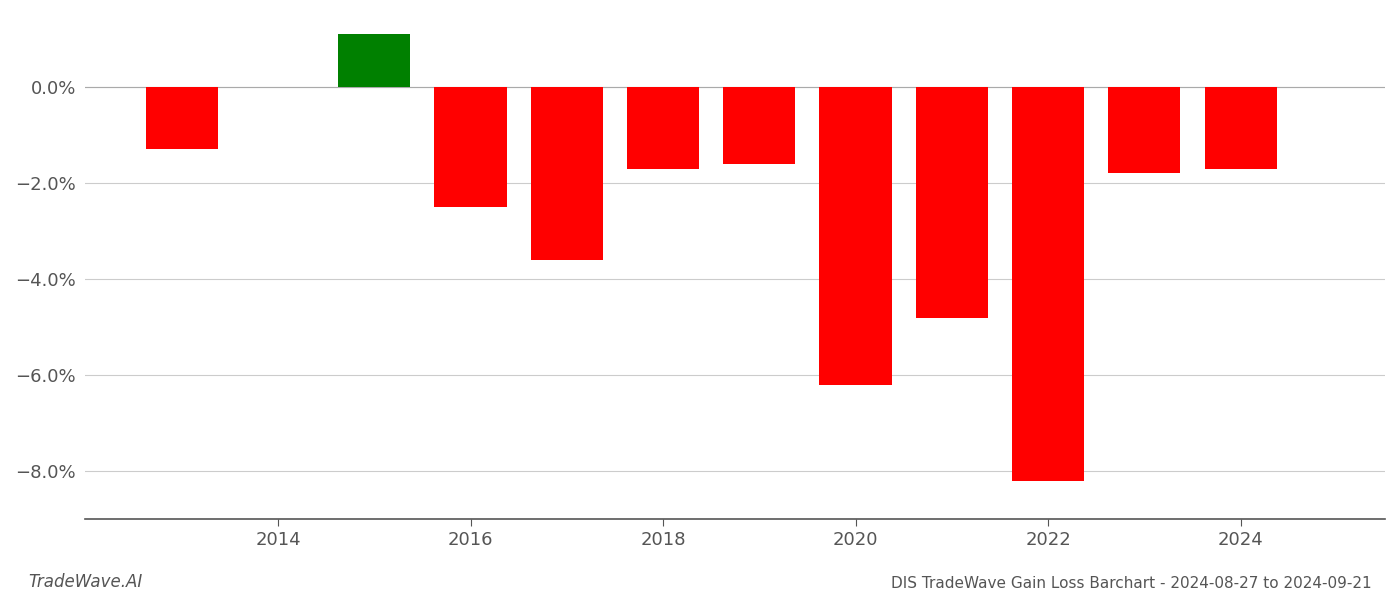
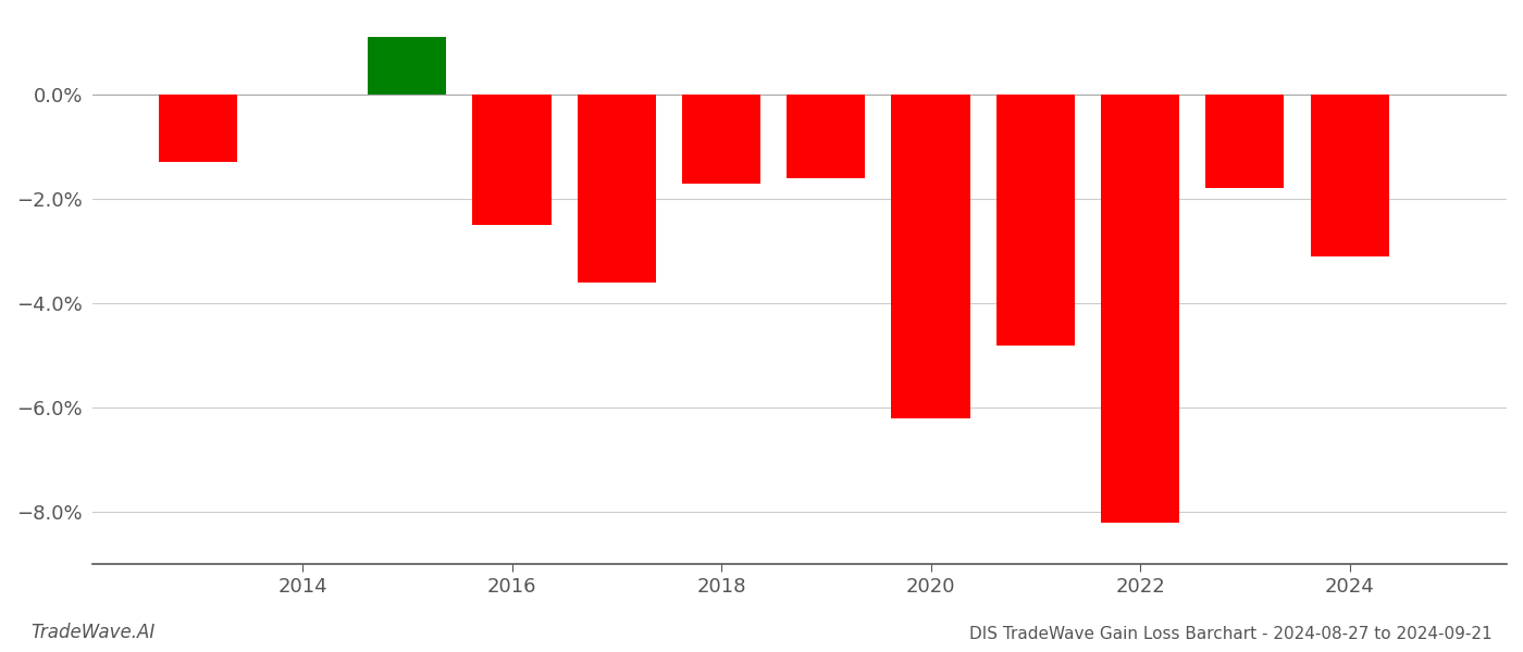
2024: -1.7% -> -3.1%
